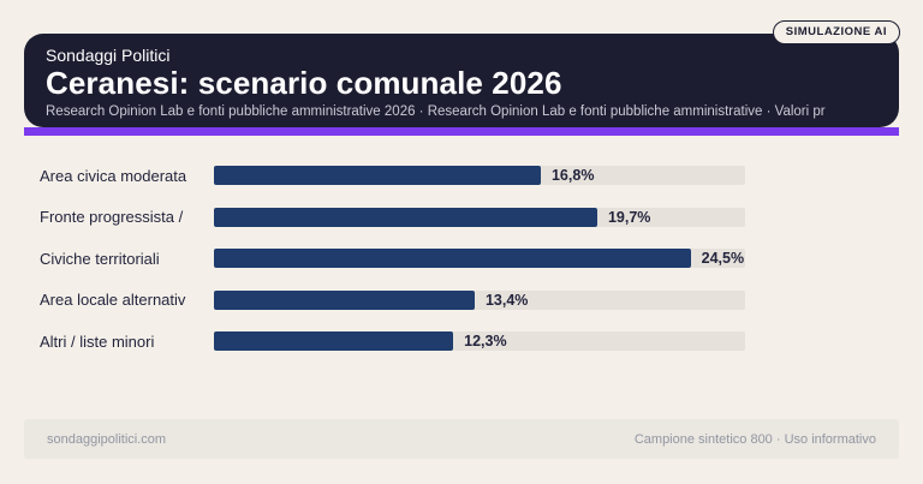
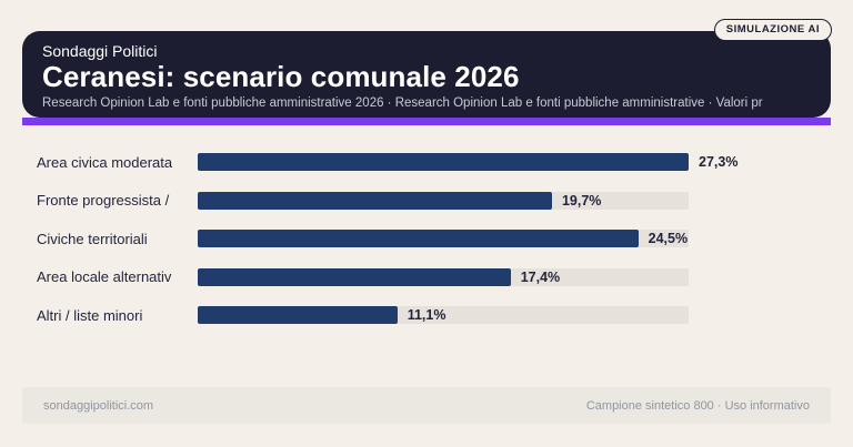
Area civica moderata: 16,8% -> 27,3%
Area locale alternativ: 13,4% -> 17,4%
Altri / liste minori: 12,3% -> 11,1%
